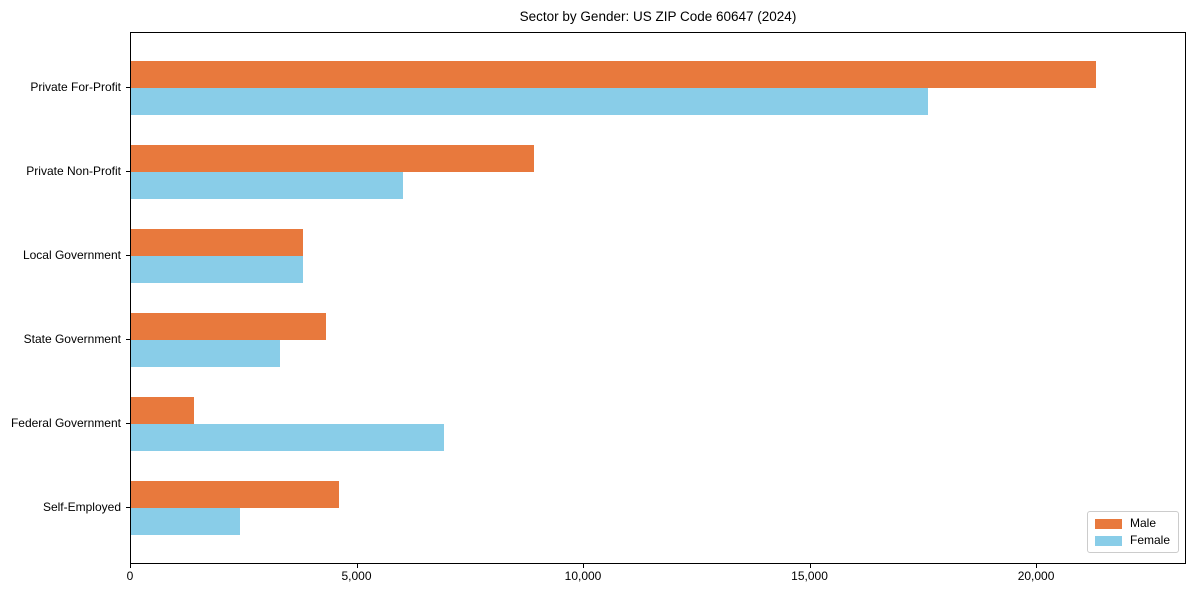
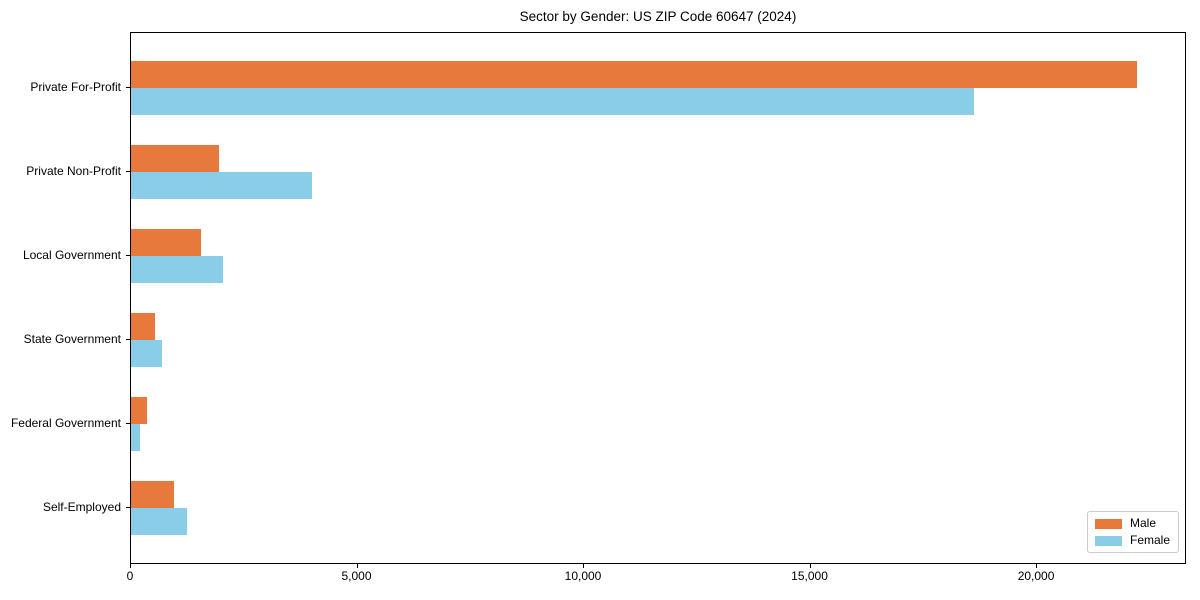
Male/Private For-Profit: 21300 -> 22200
Female/Private For-Profit: 17600 -> 18600
Male/Private Non-Profit: 8900 -> 2000
Female/Private Non-Profit: 6000 -> 4000
Male/Local Government: 3800 -> 1600
Female/Local Government: 3800 -> 2000
Male/State Government: 4300 -> 500
Female/State Government: 3300 -> 700
Male/Federal Government: 1400 -> 400
Female/Federal Government: 6900 -> 200
Male/Self-Employed: 4600 -> 1000
Female/Self-Employed: 2400 -> 1200
